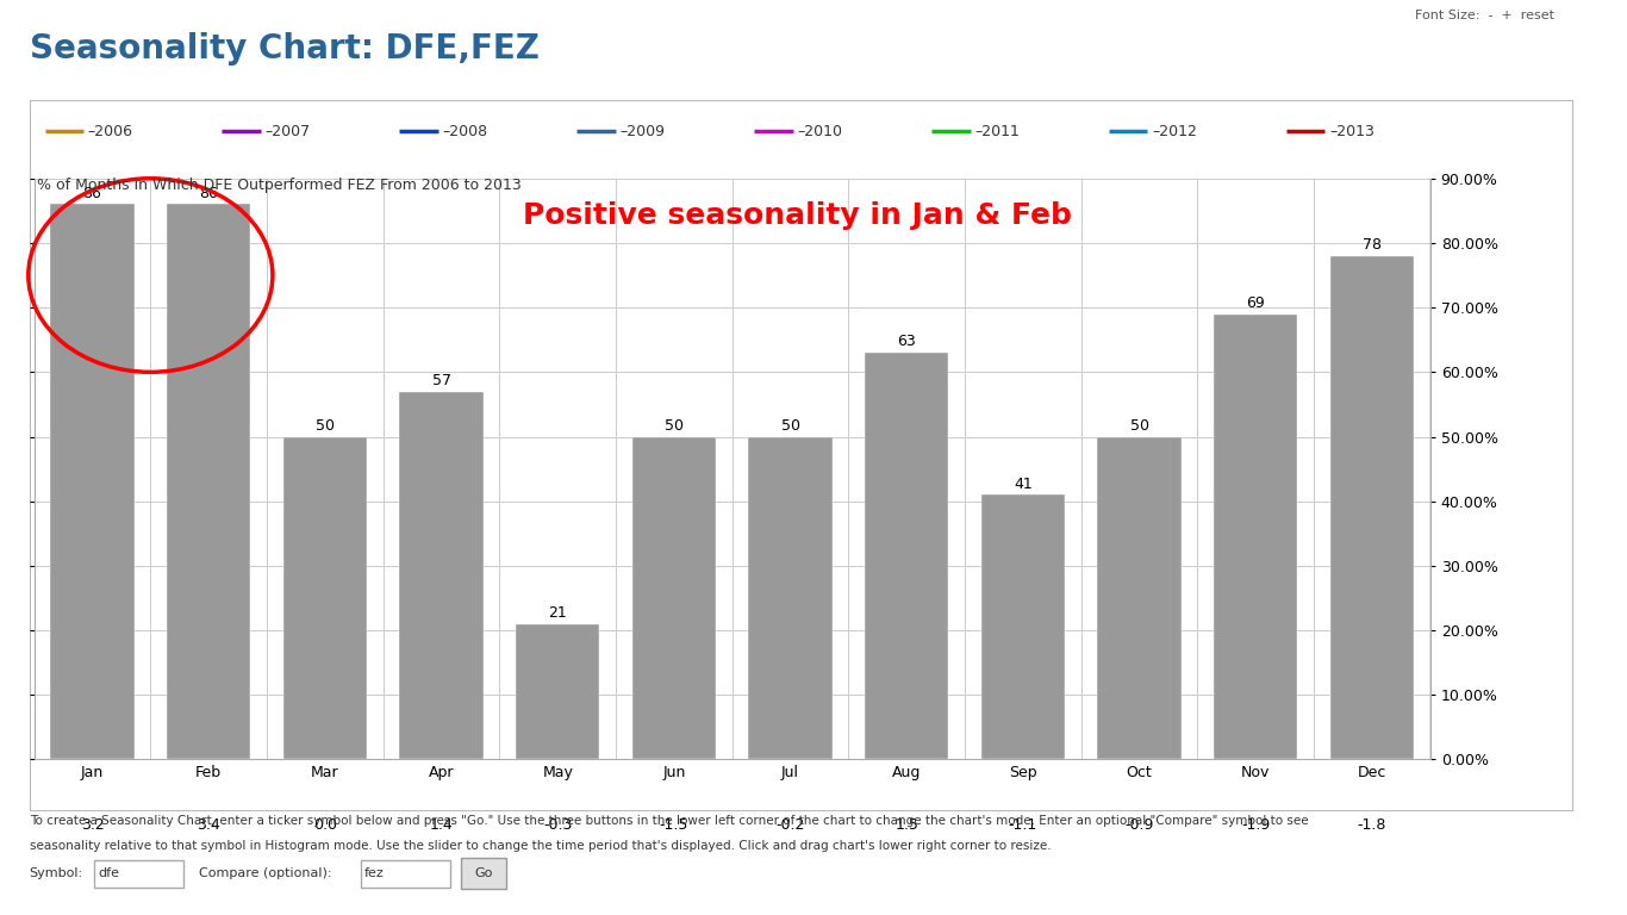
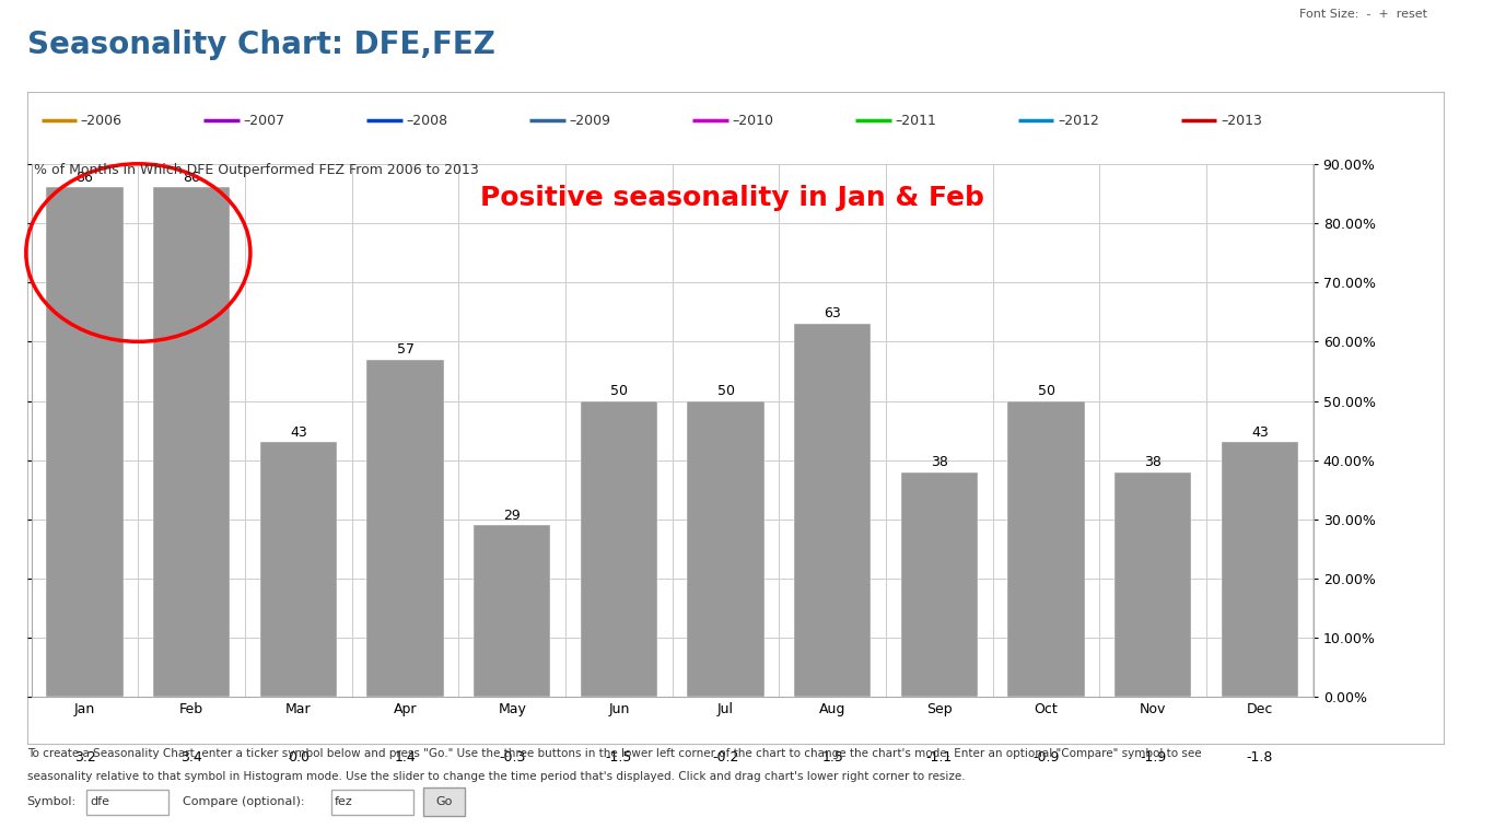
Mar: 50 -> 43
May: 21 -> 29
Sep: 41 -> 38
Nov: 69 -> 38
Dec: 78 -> 43
